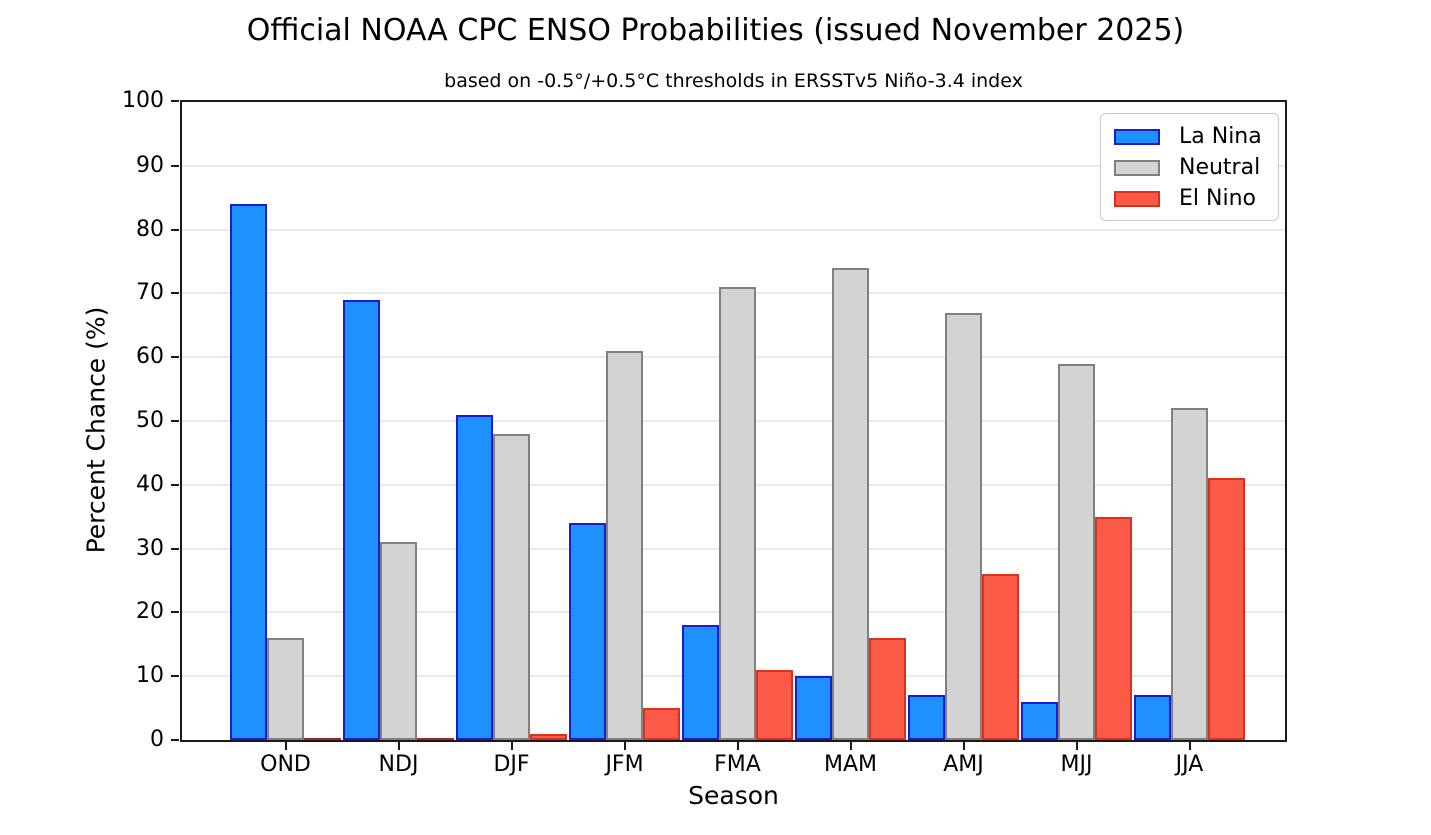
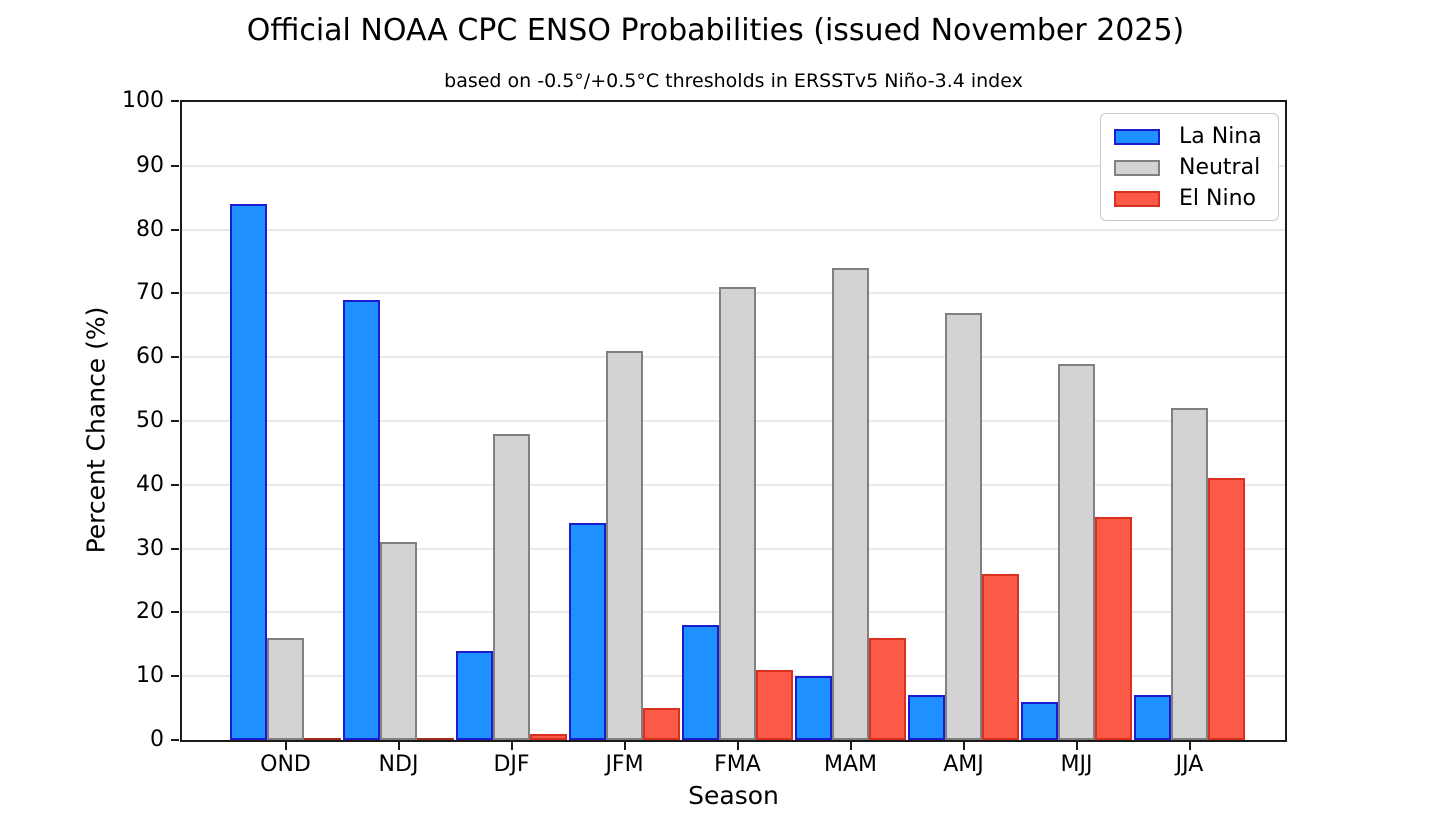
La Nina/DJF: 51 -> 14
